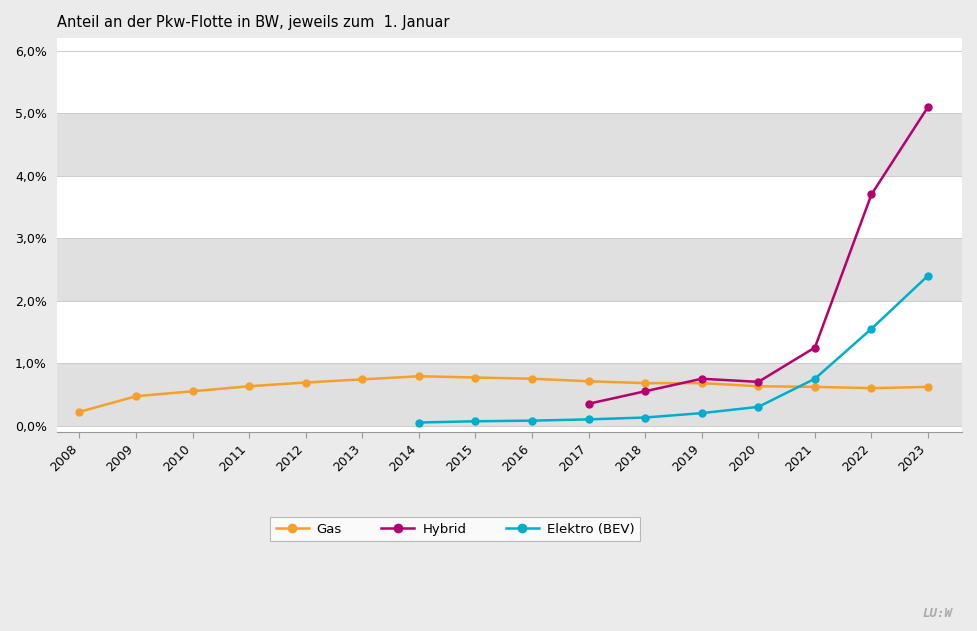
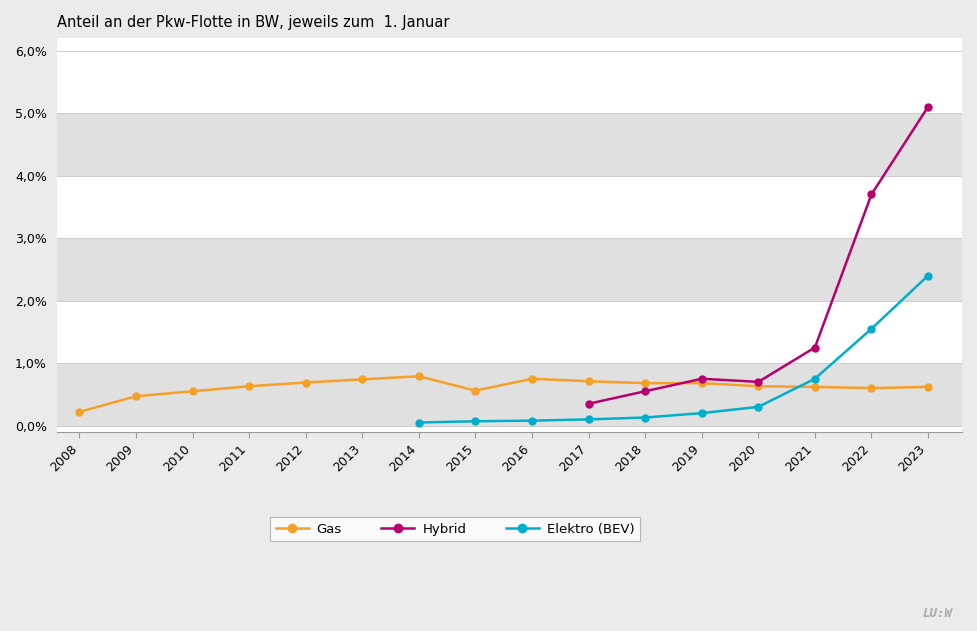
Gas/2015: 0,77% -> 0,56%
